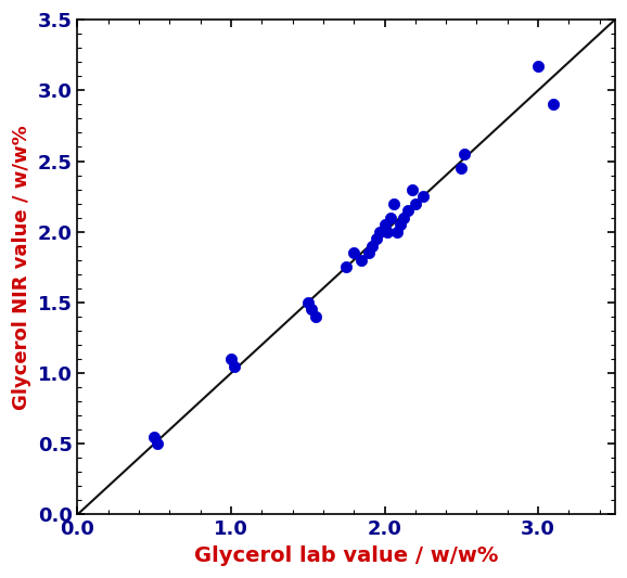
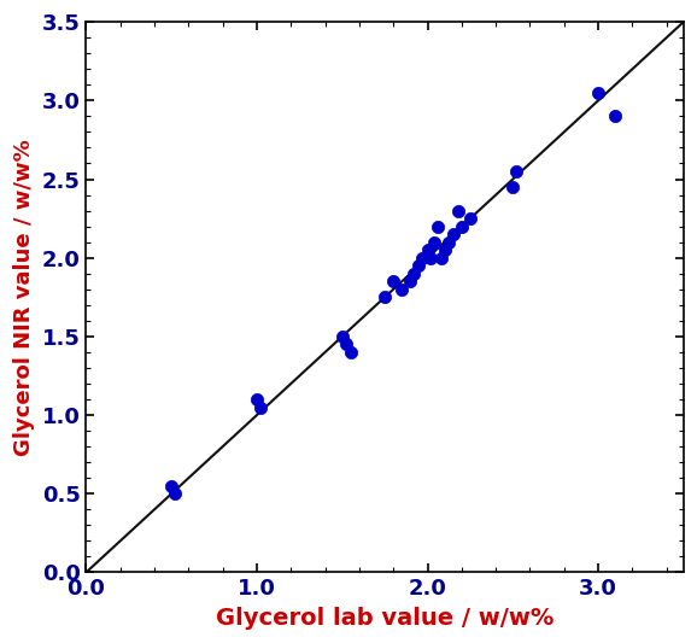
3.0: 3.17 -> 3.05
